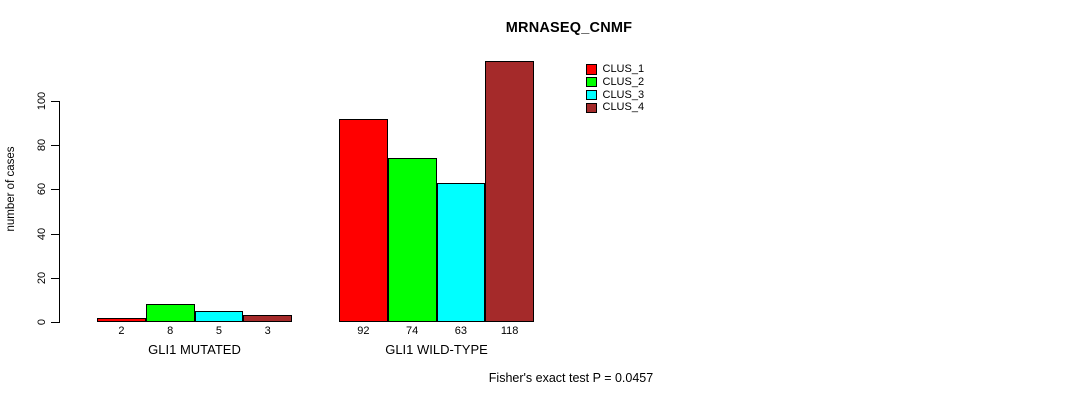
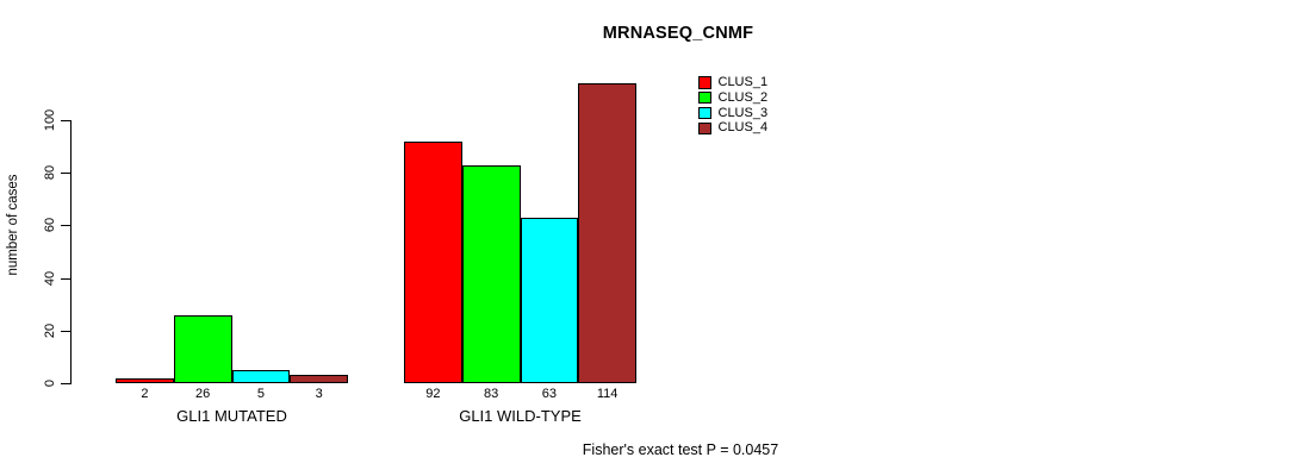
CLUS_2/GLI1 MUTATED: 8 -> 26
CLUS_2/GLI1 WILD-TYPE: 74 -> 83
CLUS_4/GLI1 WILD-TYPE: 118 -> 114
